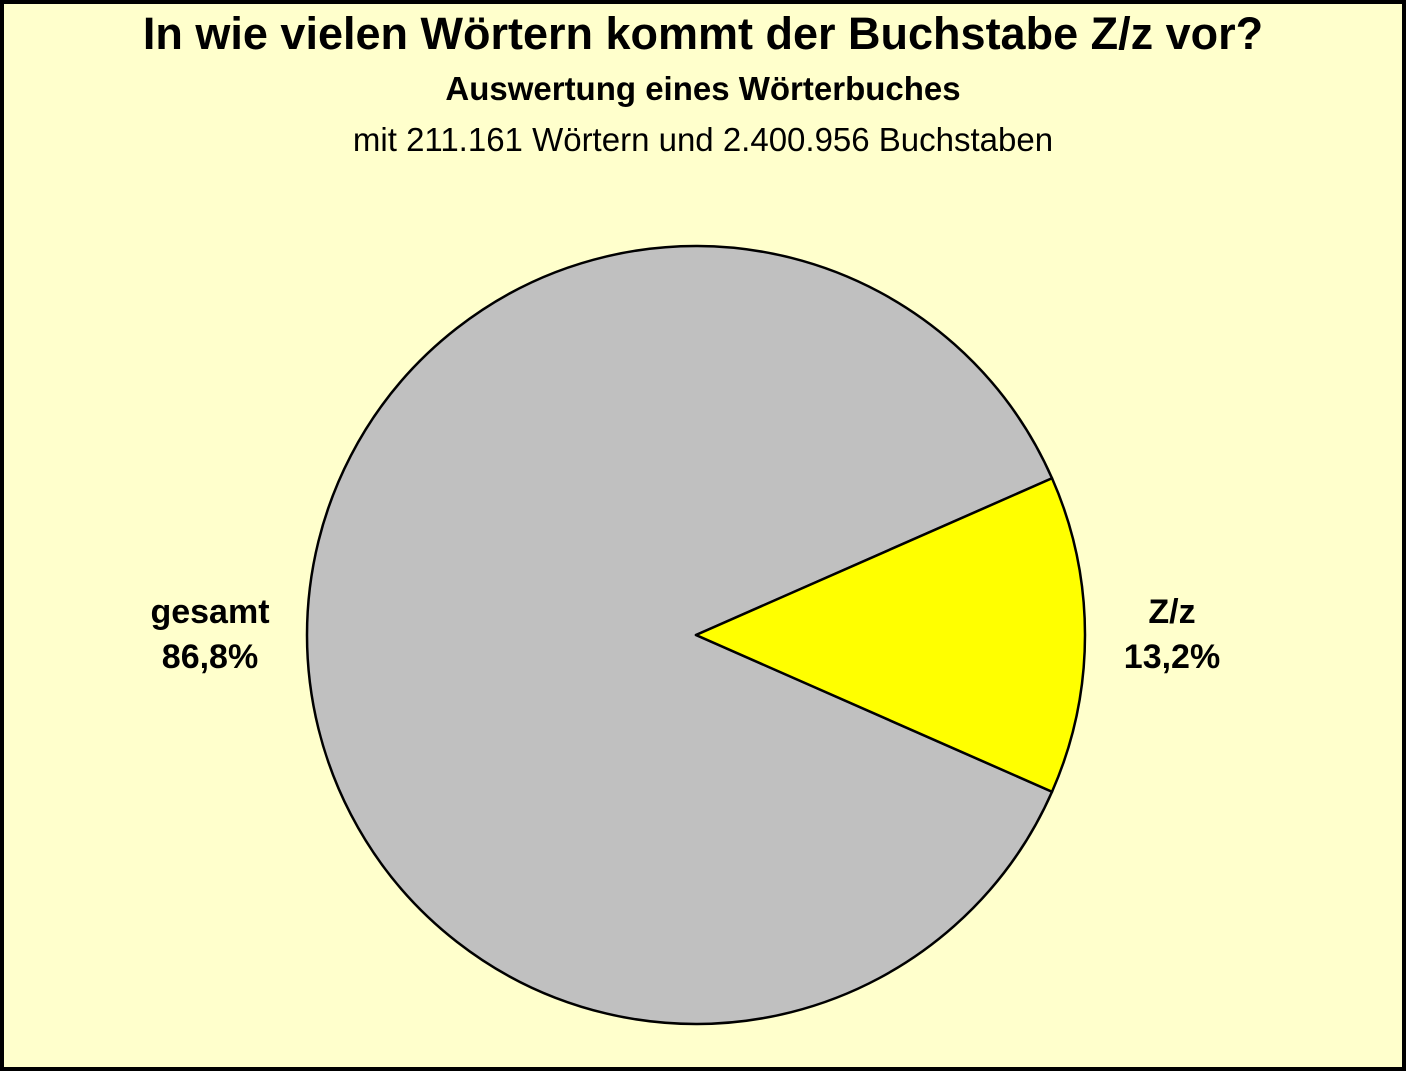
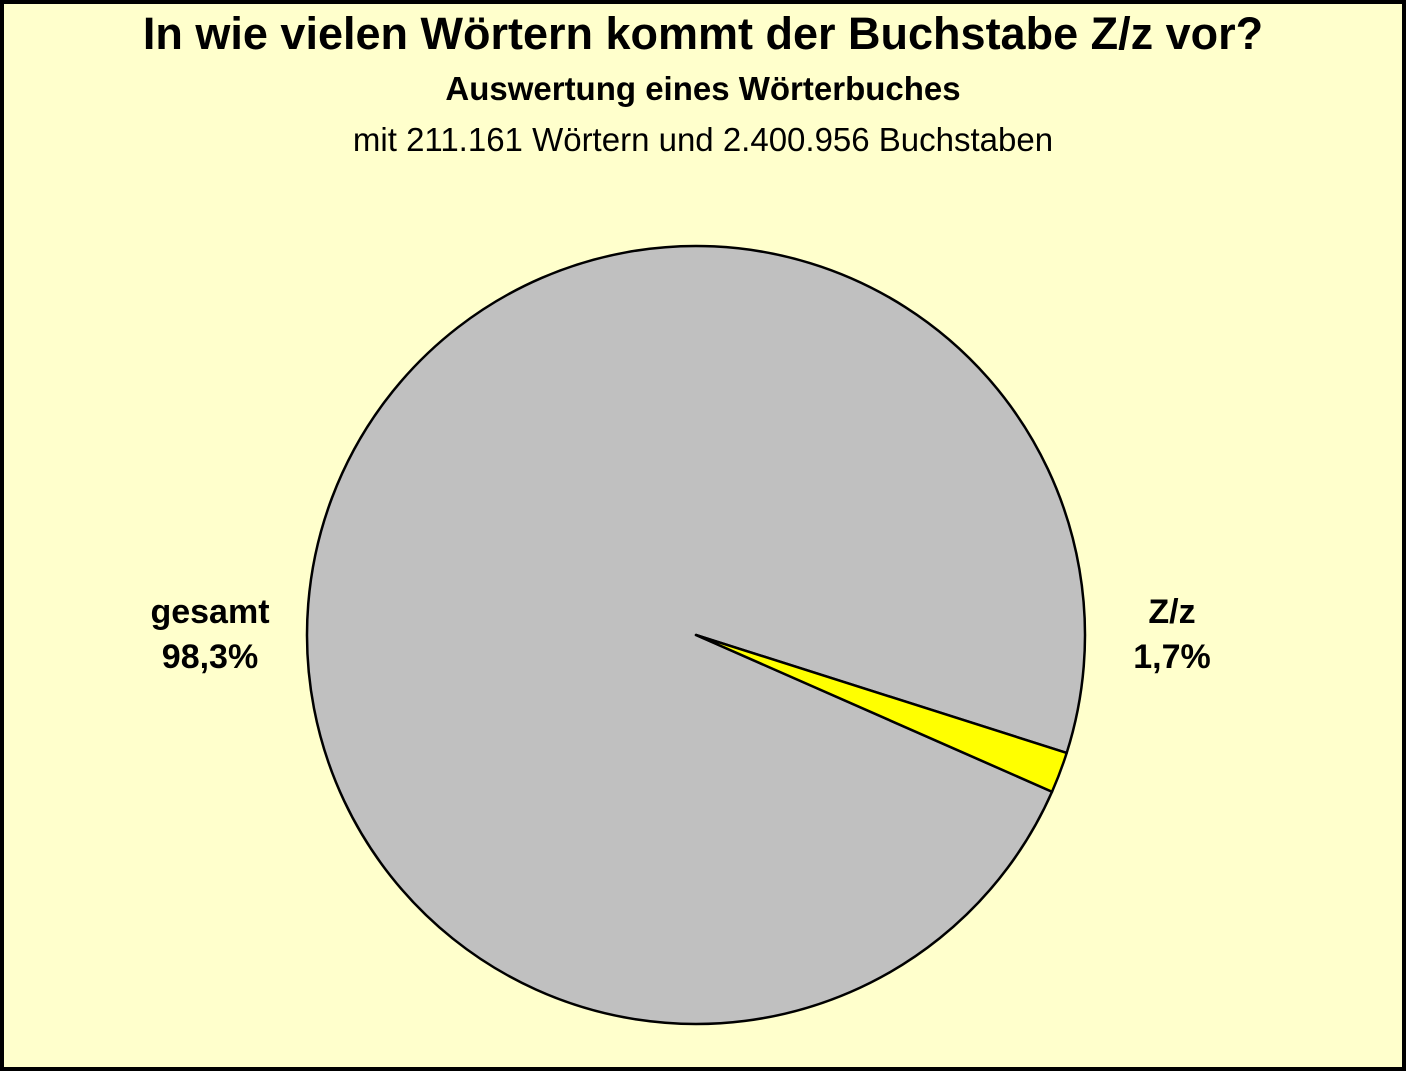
gesamt: 86,8% -> 98,3%
Z/z: 13,2% -> 1,7%
